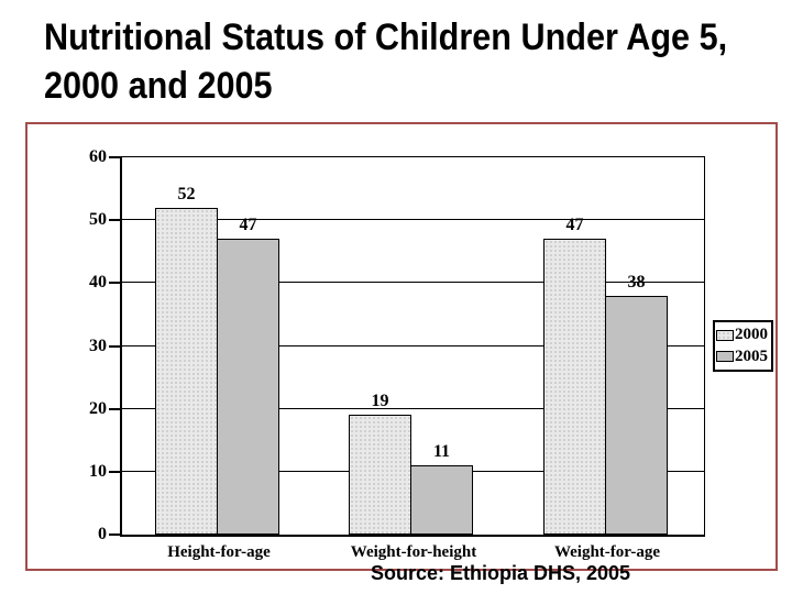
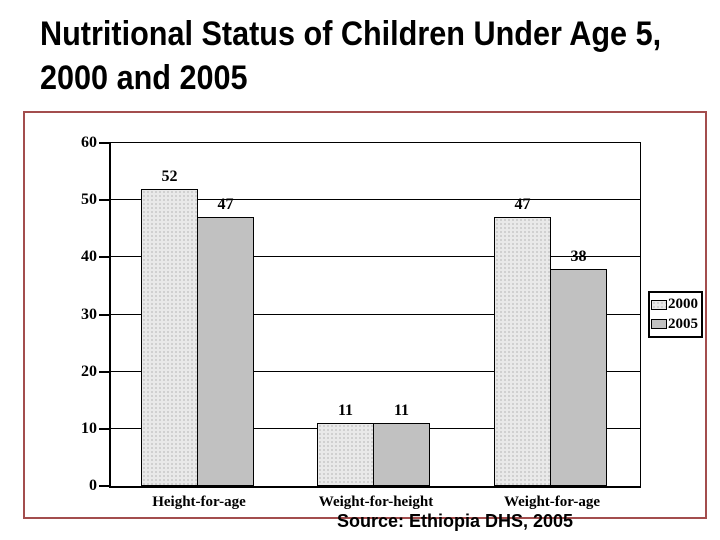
2000/Weight-for-height: 19 -> 11
